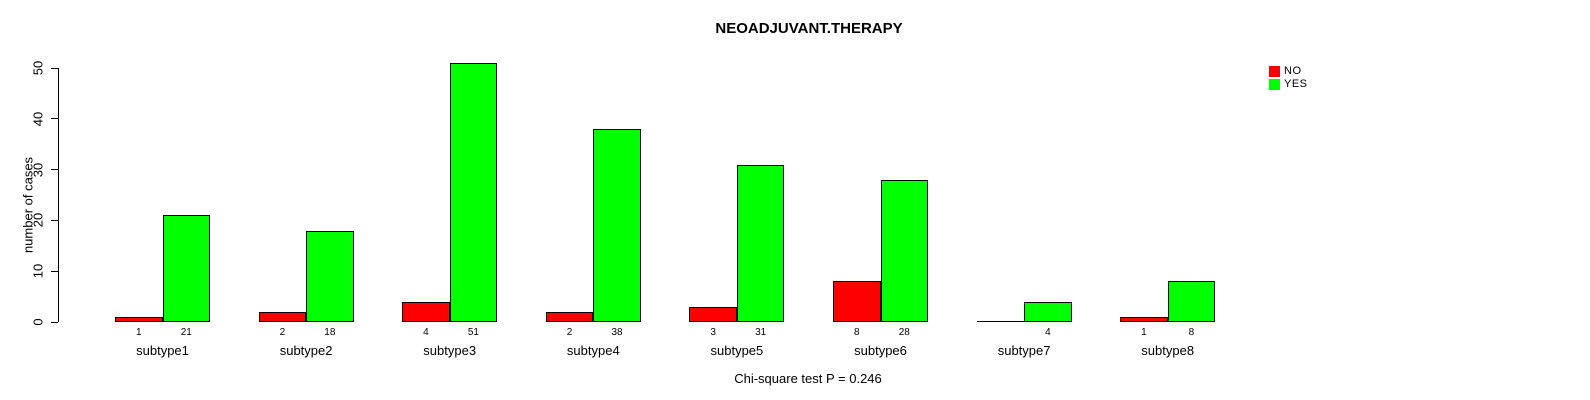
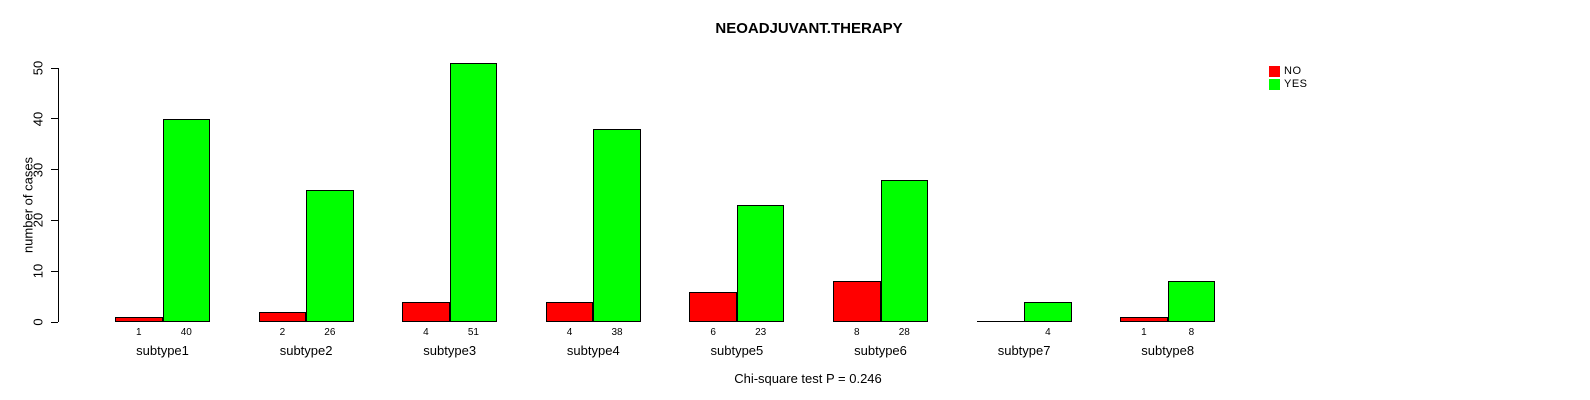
YES/subtype1: 21 -> 40
YES/subtype2: 18 -> 26
NO/subtype4: 2 -> 4
NO/subtype5: 3 -> 6
YES/subtype5: 31 -> 23
